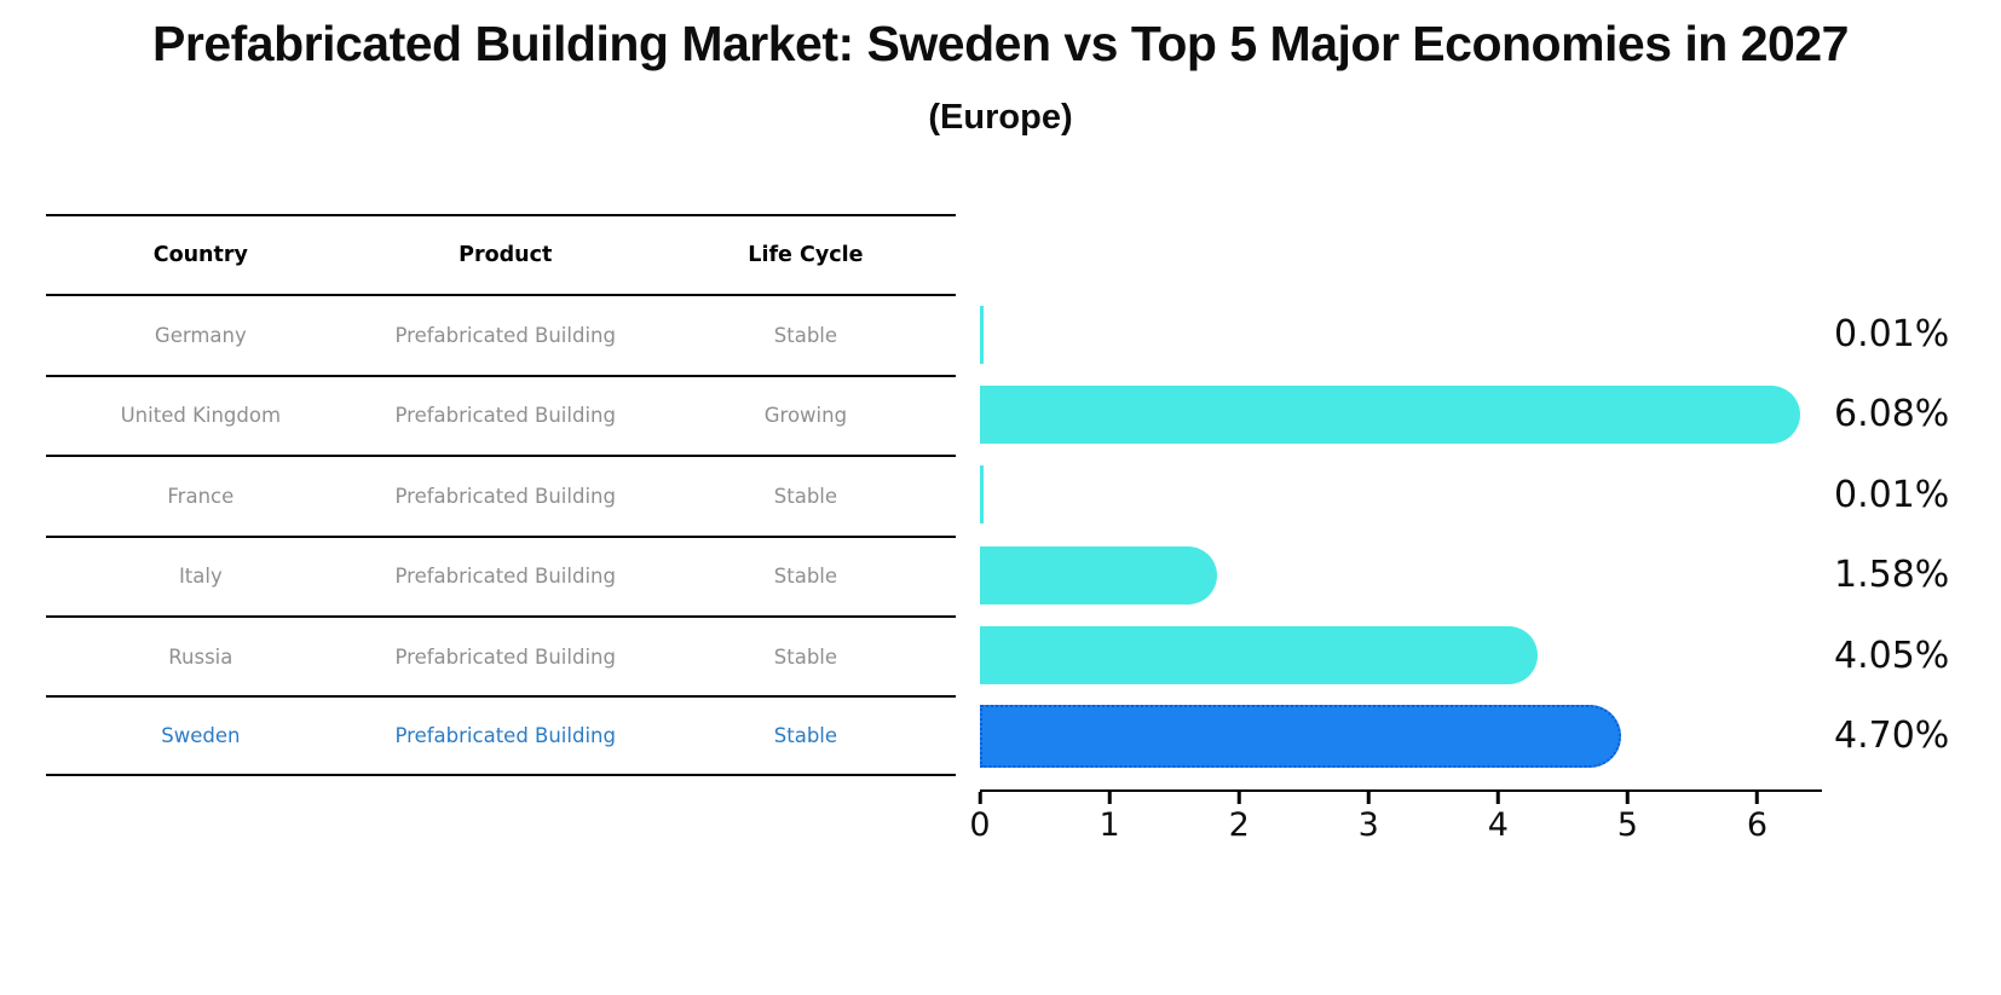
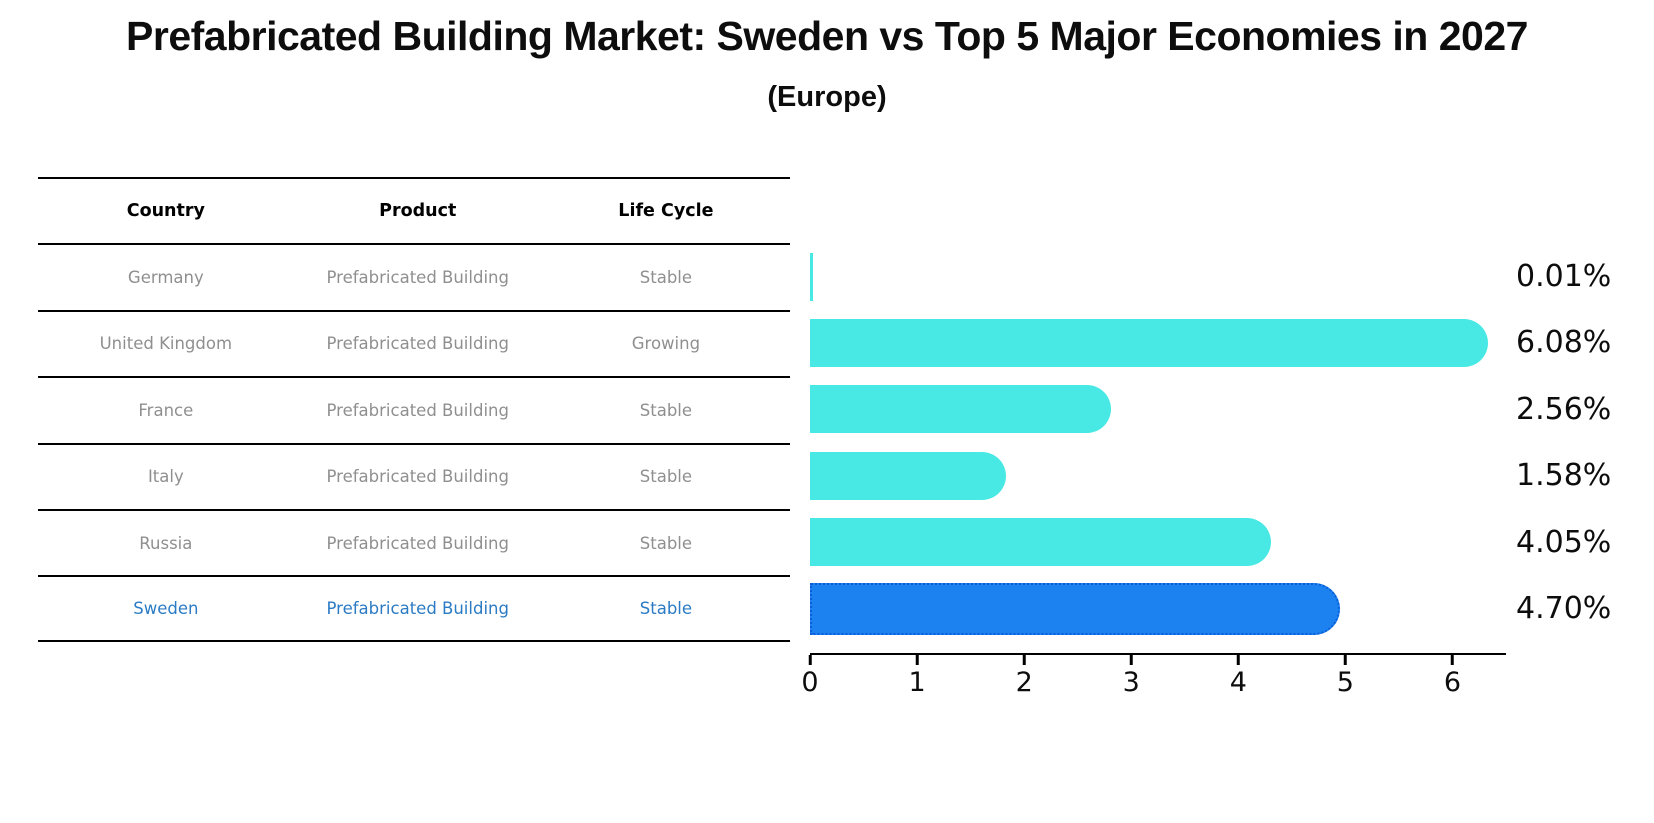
France: 0.01% -> 2.56%
